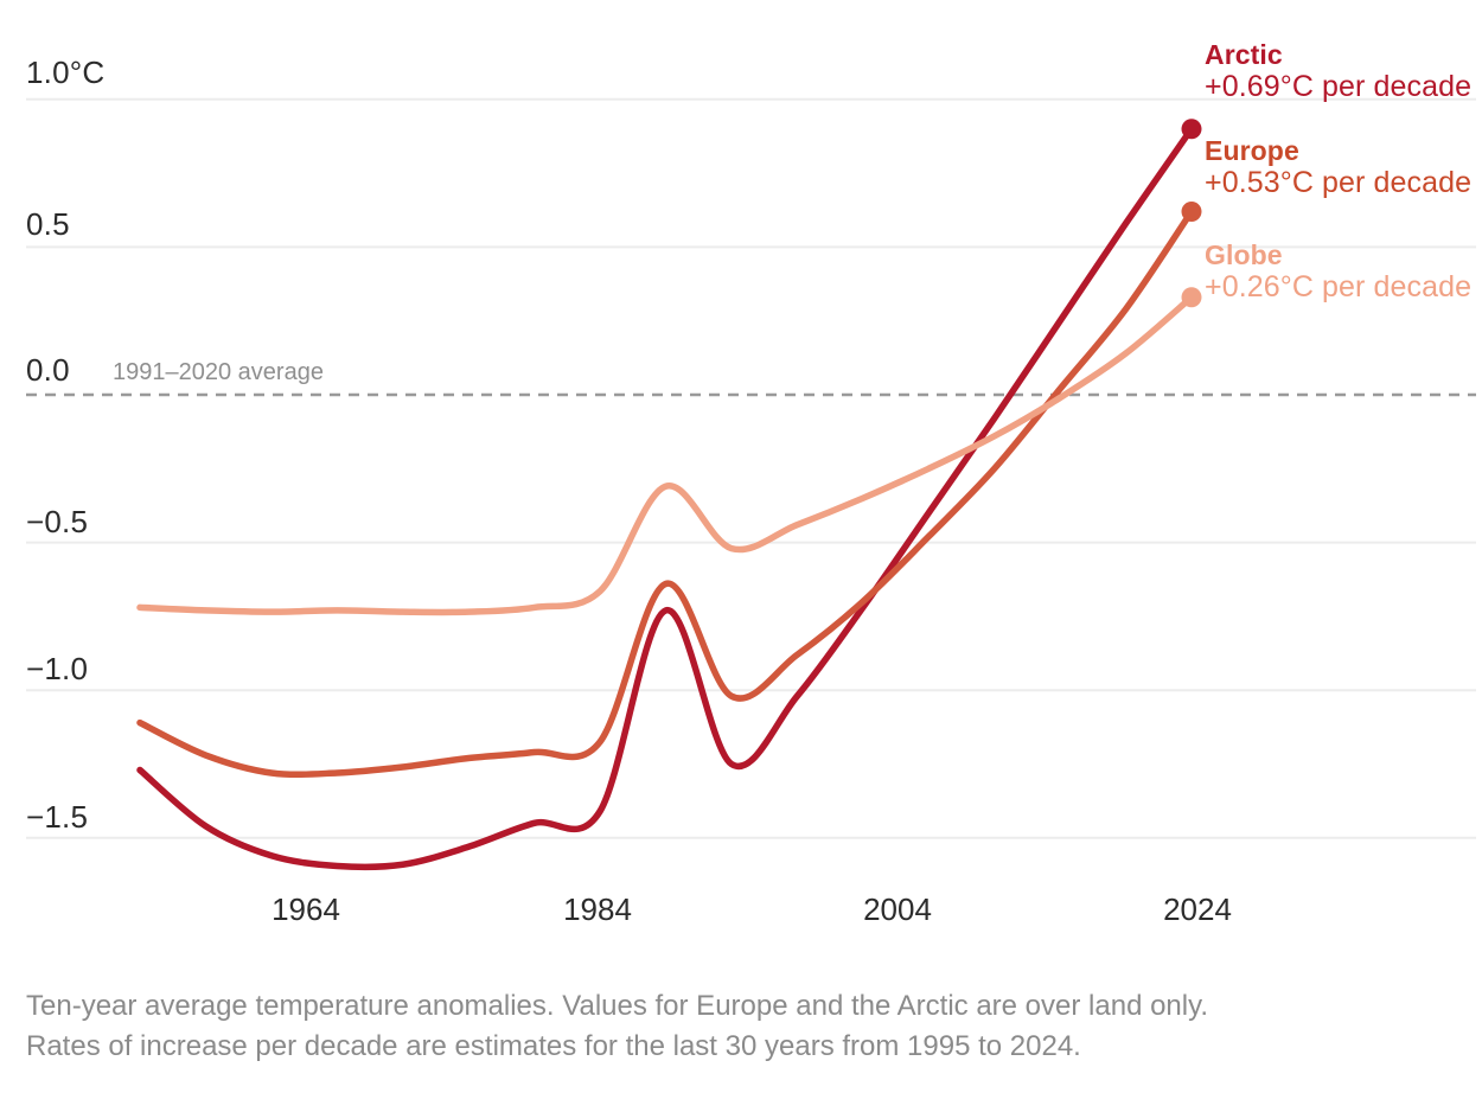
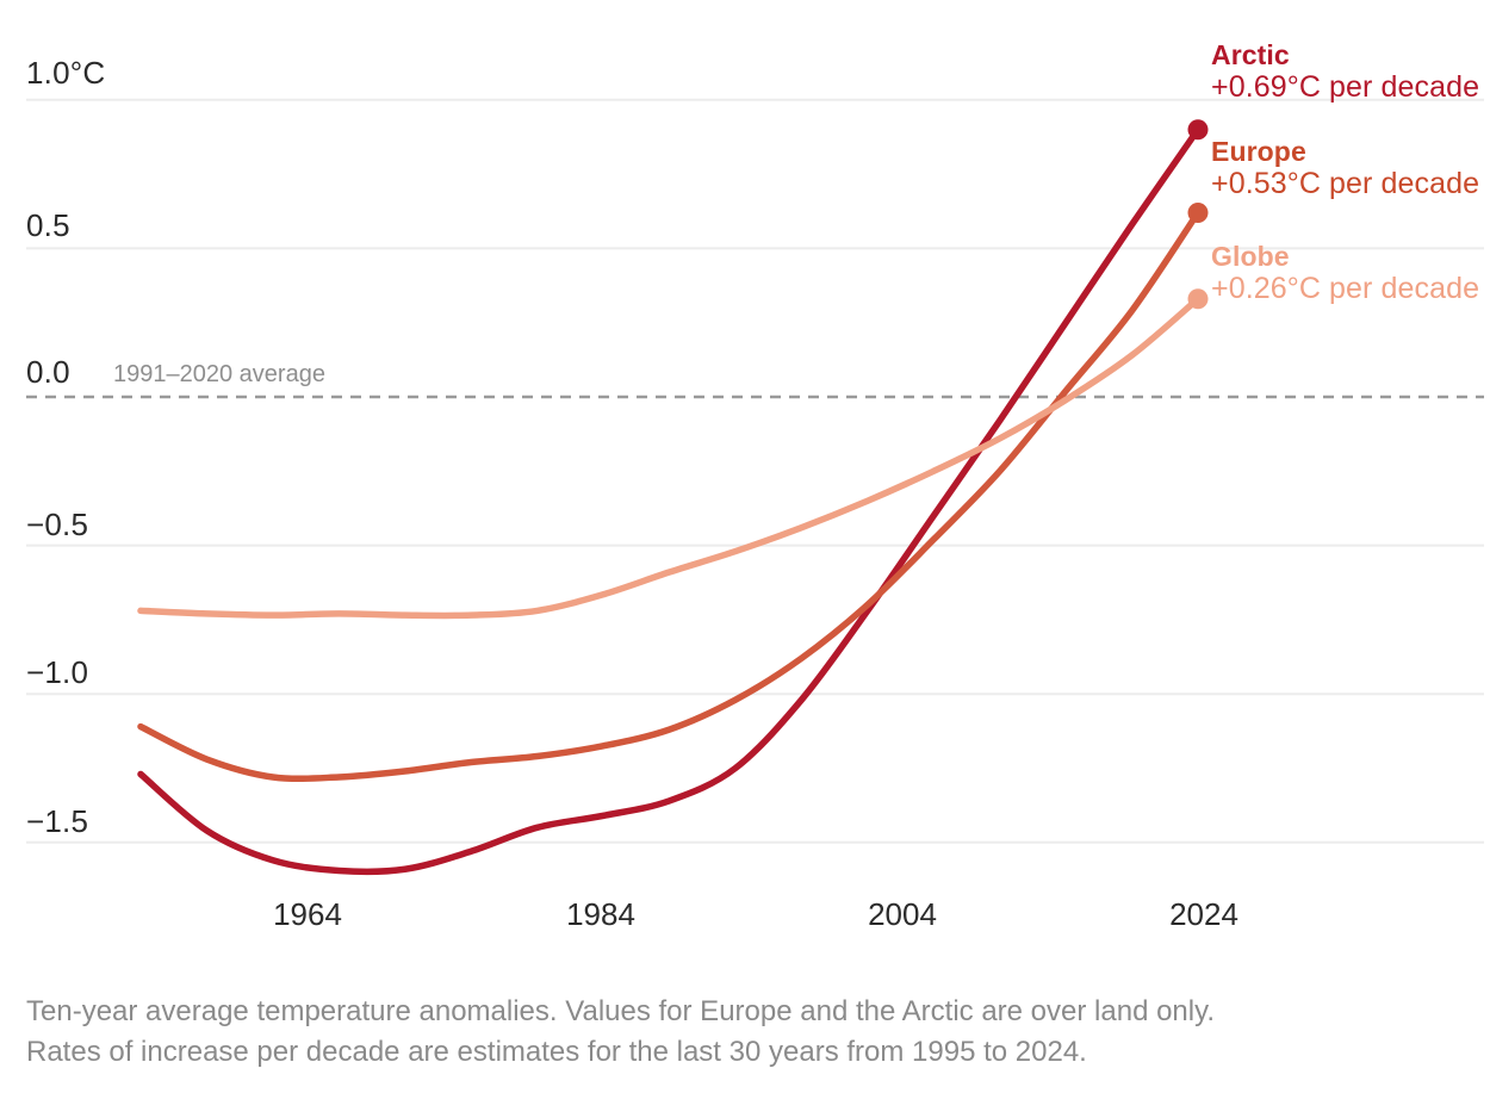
Arctic/1984: -0.73 -> -1.36
Europe/1984: -0.64 -> -1.12
Globe/1984: -0.31 -> -0.59
